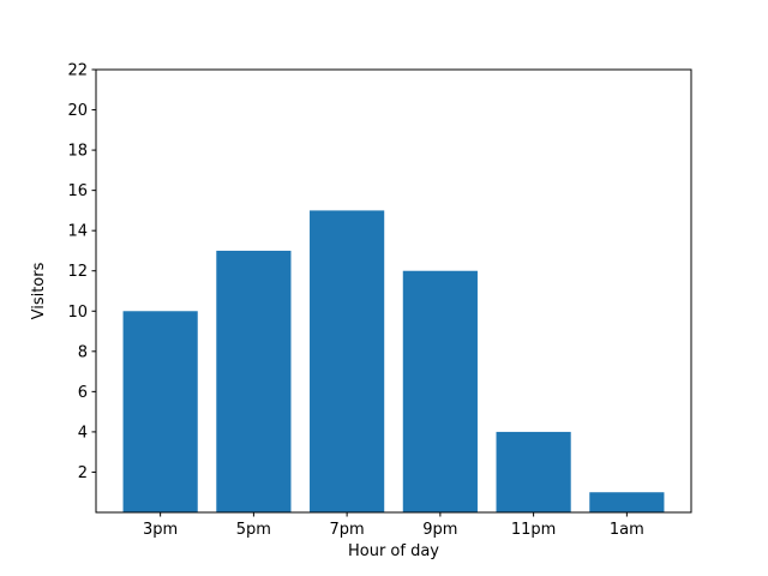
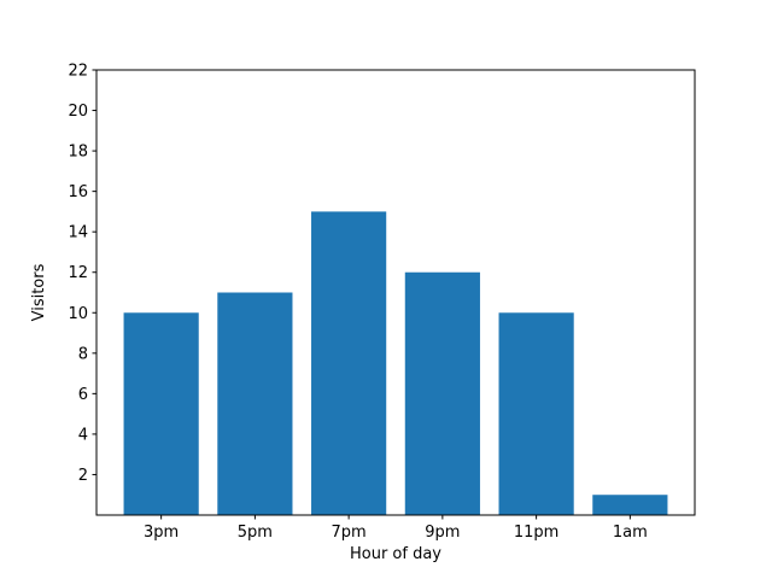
5pm: 13 -> 11
11pm: 4 -> 10
